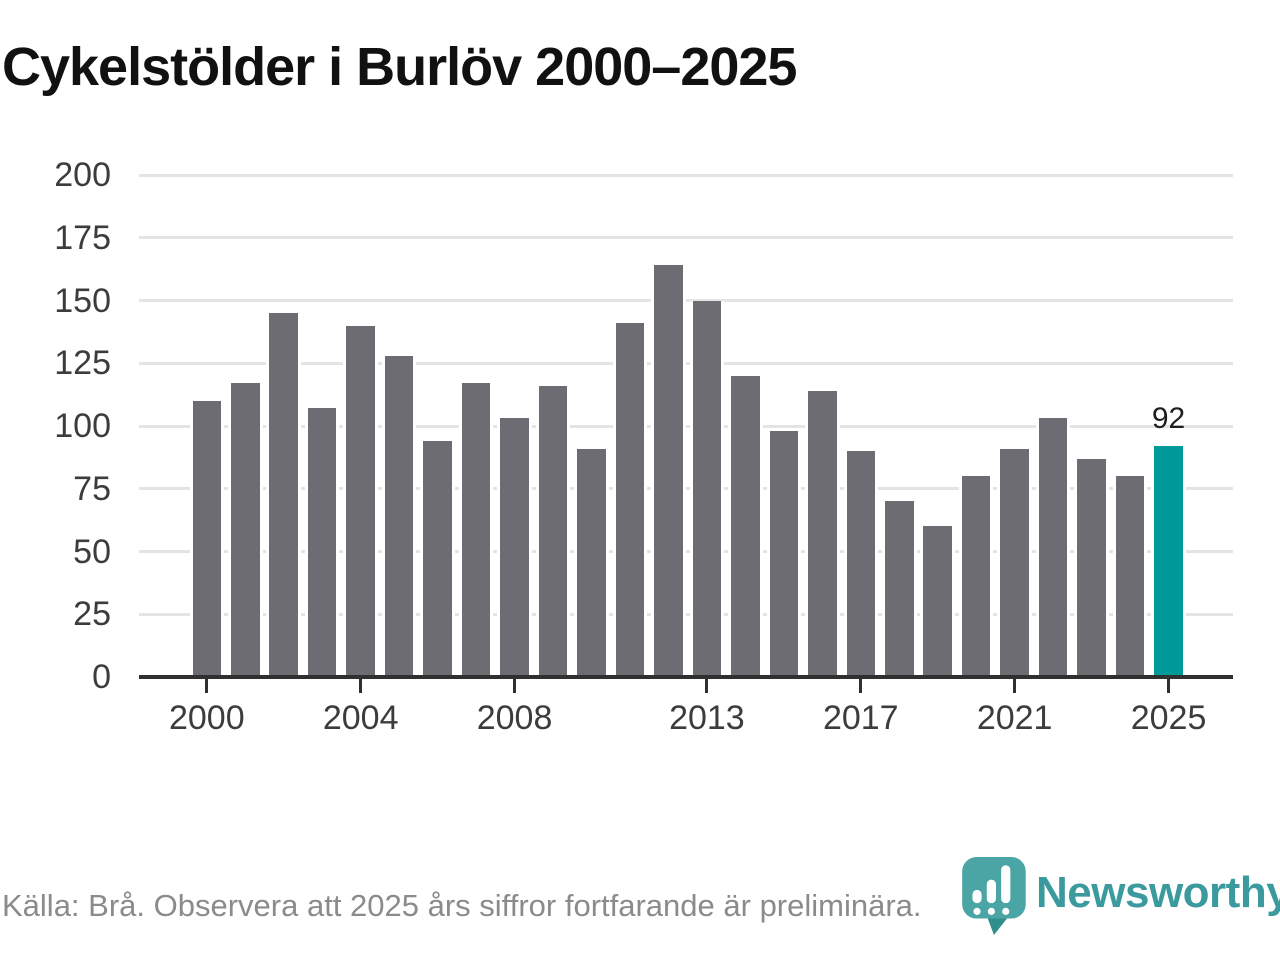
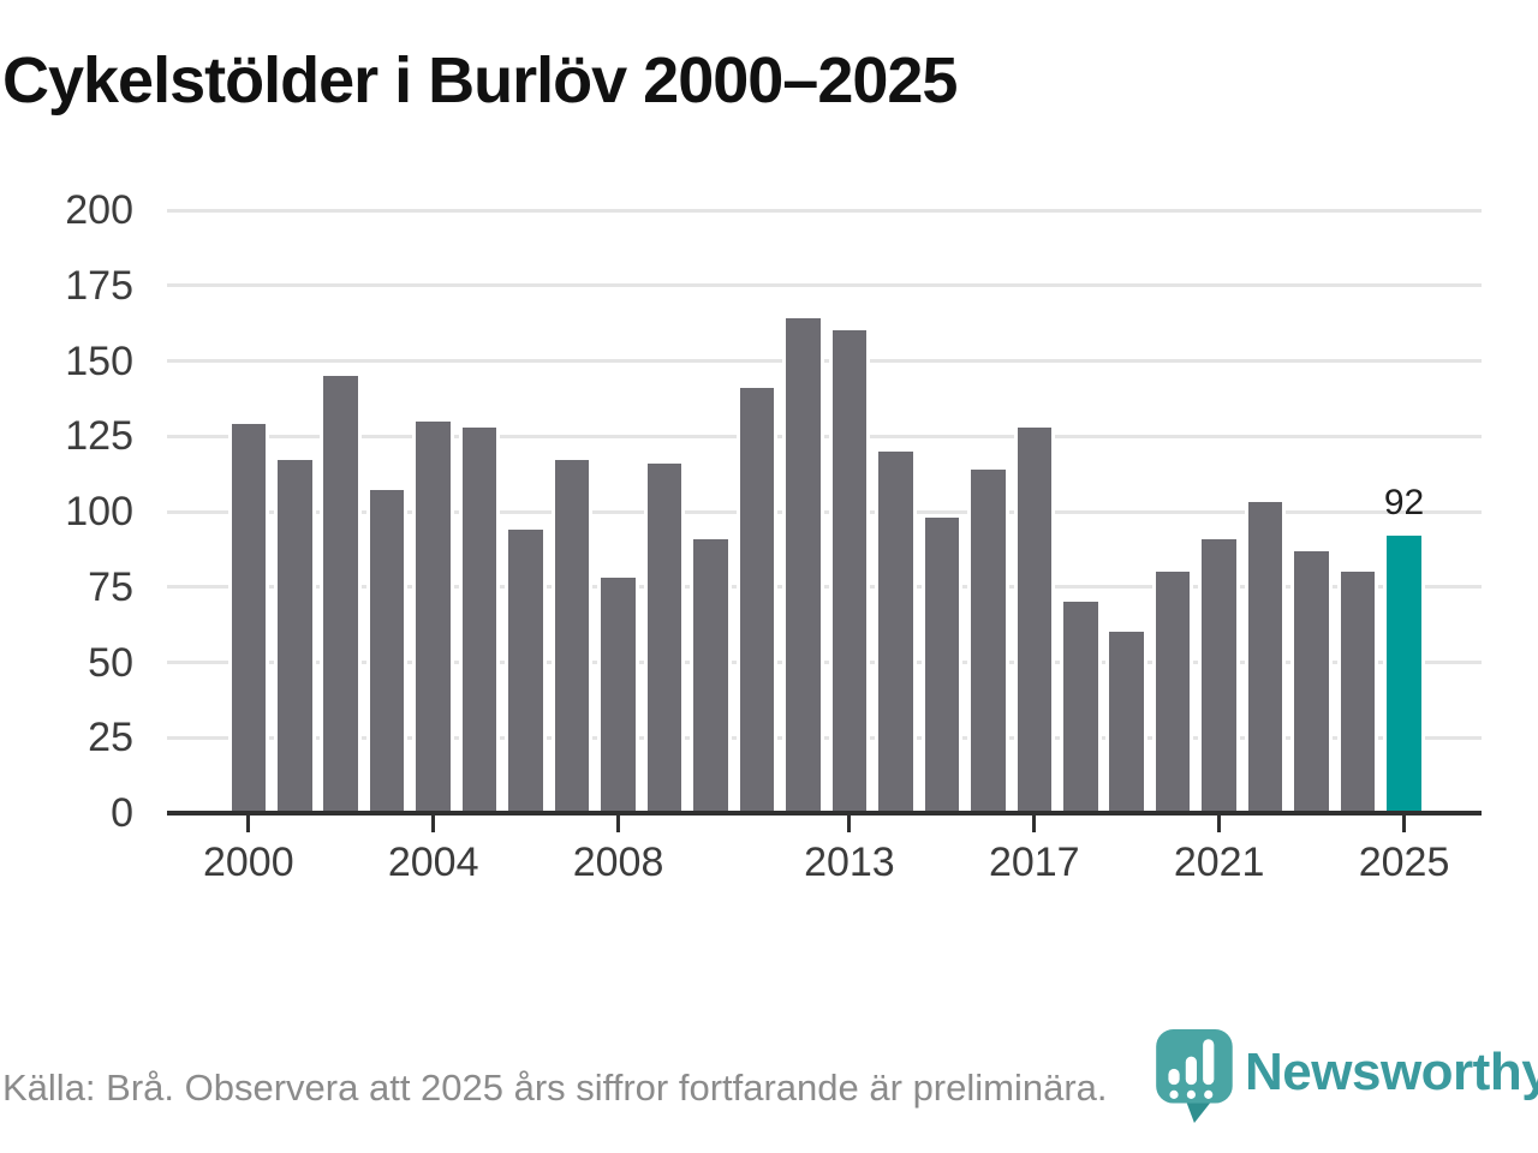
2000: 110 -> 129
2004: 140 -> 130
2008: 103 -> 78
2013: 150 -> 160
2017: 90 -> 128
